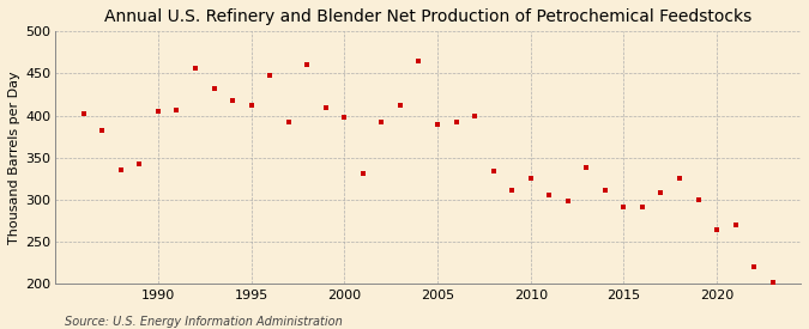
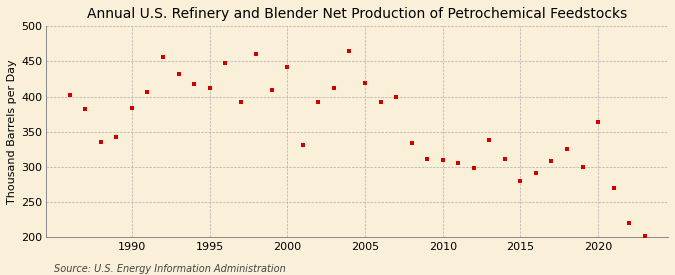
1990: 405 -> 384
2000: 398 -> 442
2005: 389 -> 420
2010: 326 -> 310
2015: 291 -> 280
2020: 264 -> 364
